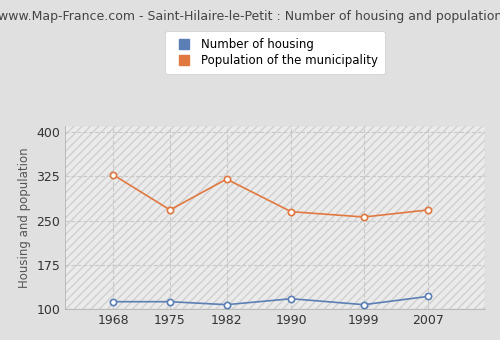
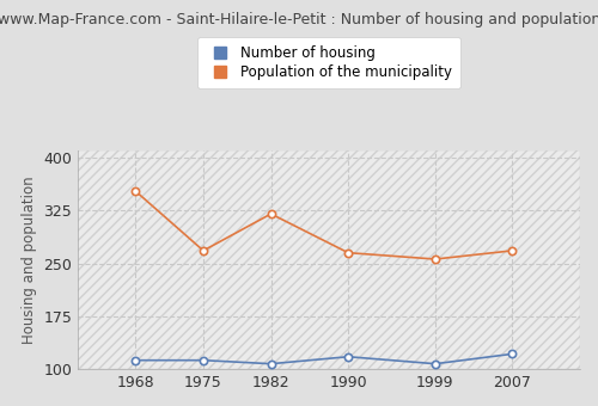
Population of the municipality/1968: 327 -> 352
